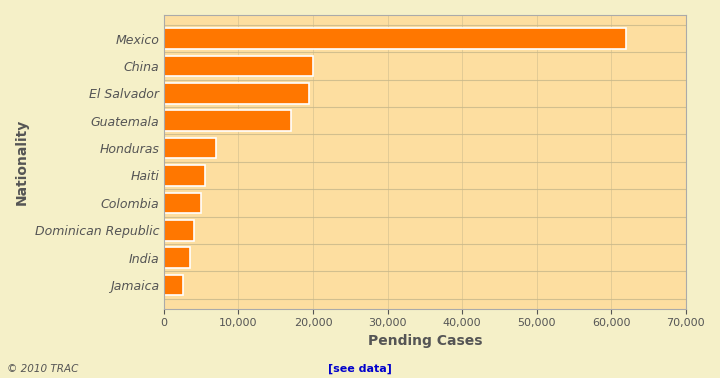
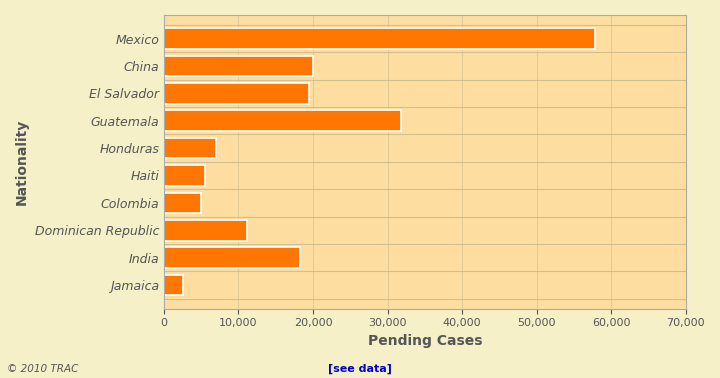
Mexico: 62,000 -> 57,800
Guatemala: 17,000 -> 31,800
Dominican Republic: 4,000 -> 11,200
India: 3,500 -> 18,200
